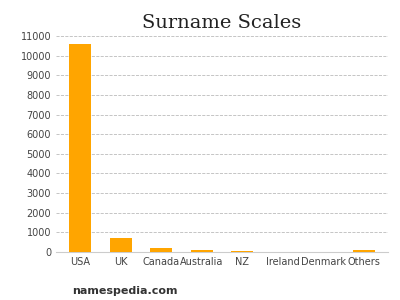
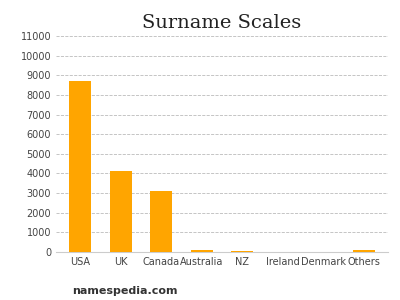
USA: 10600 -> 8700
UK: 700 -> 4100
Canada: 200 -> 3100
